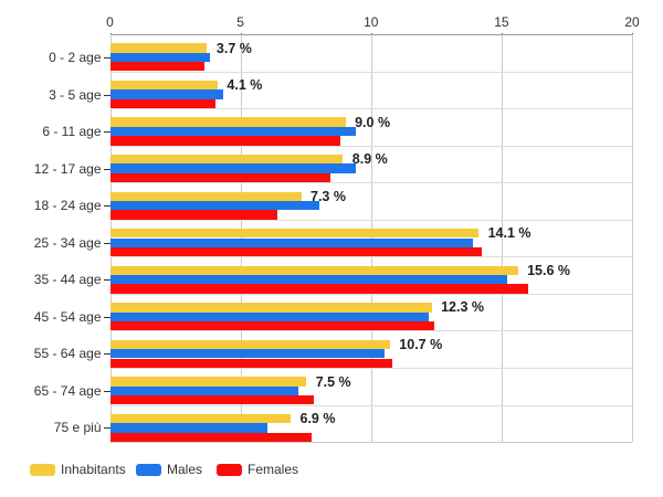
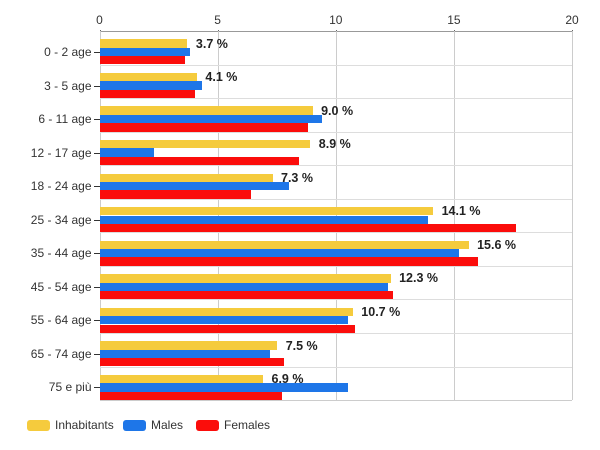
Males/12 - 17 age: 9.4 -> 2.3
Females/25 - 34 age: 14.2 -> 17.6
Males/75 e più: 6.0 -> 10.5
